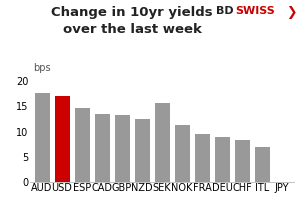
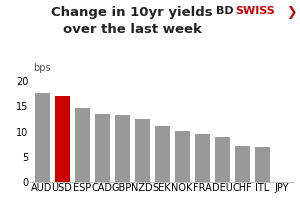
SEK: 15.6 -> 11.2
NOK: 11.4 -> 10.2
CHF: 8.4 -> 7.1
